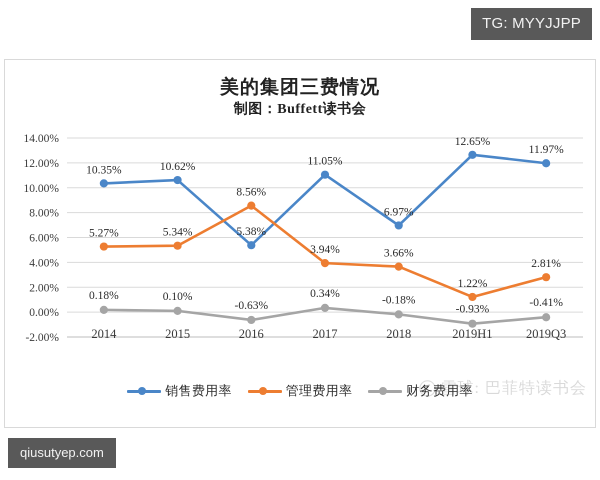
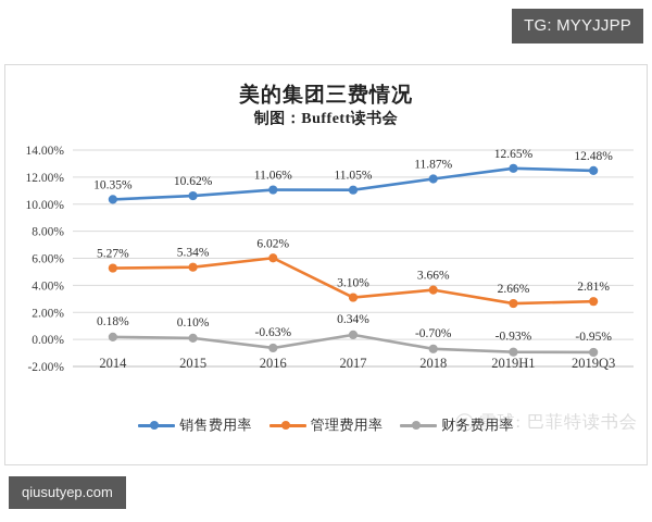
销售费用率/2016: 5.38% -> 11.06%
管理费用率/2016: 8.56% -> 6.02%
管理费用率/2017: 3.94% -> 3.10%
销售费用率/2018: 6.97% -> 11.87%
财务费用率/2018: -0.18% -> -0.70%
管理费用率/2019H1: 1.22% -> 2.66%
销售费用率/2019Q3: 11.97% -> 12.48%
财务费用率/2019Q3: -0.41% -> -0.95%
